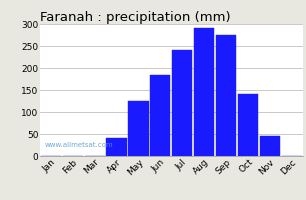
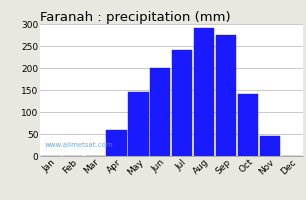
Apr: 40 -> 60
May: 125 -> 145
Jun: 185 -> 200
